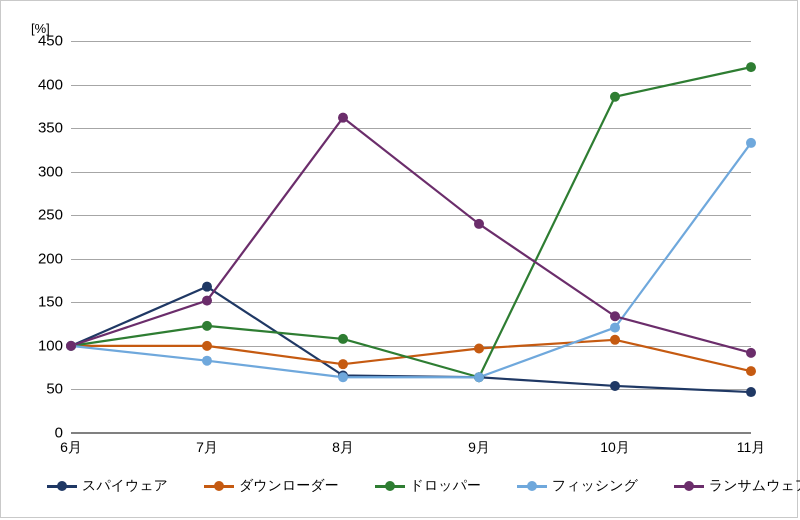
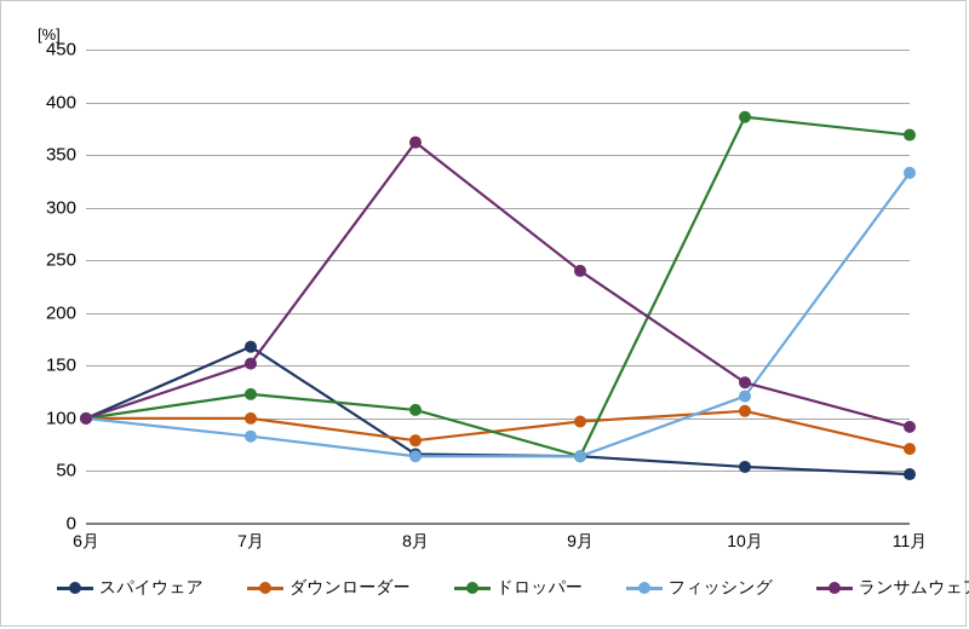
ドロッパー/11月: 420 -> 370
